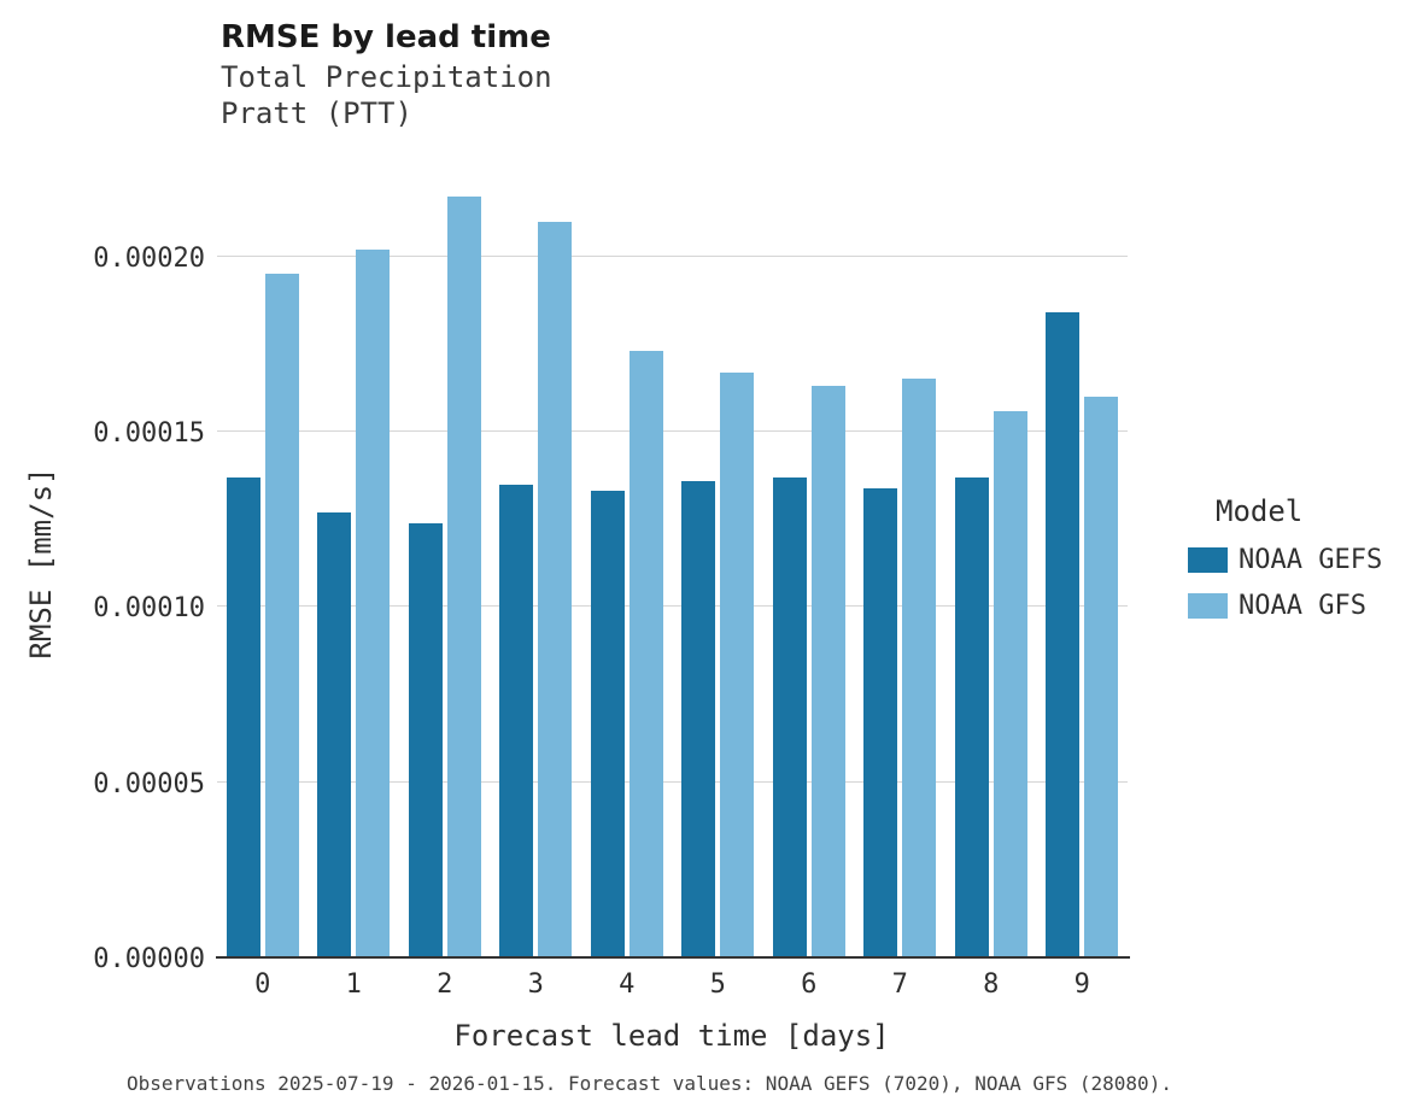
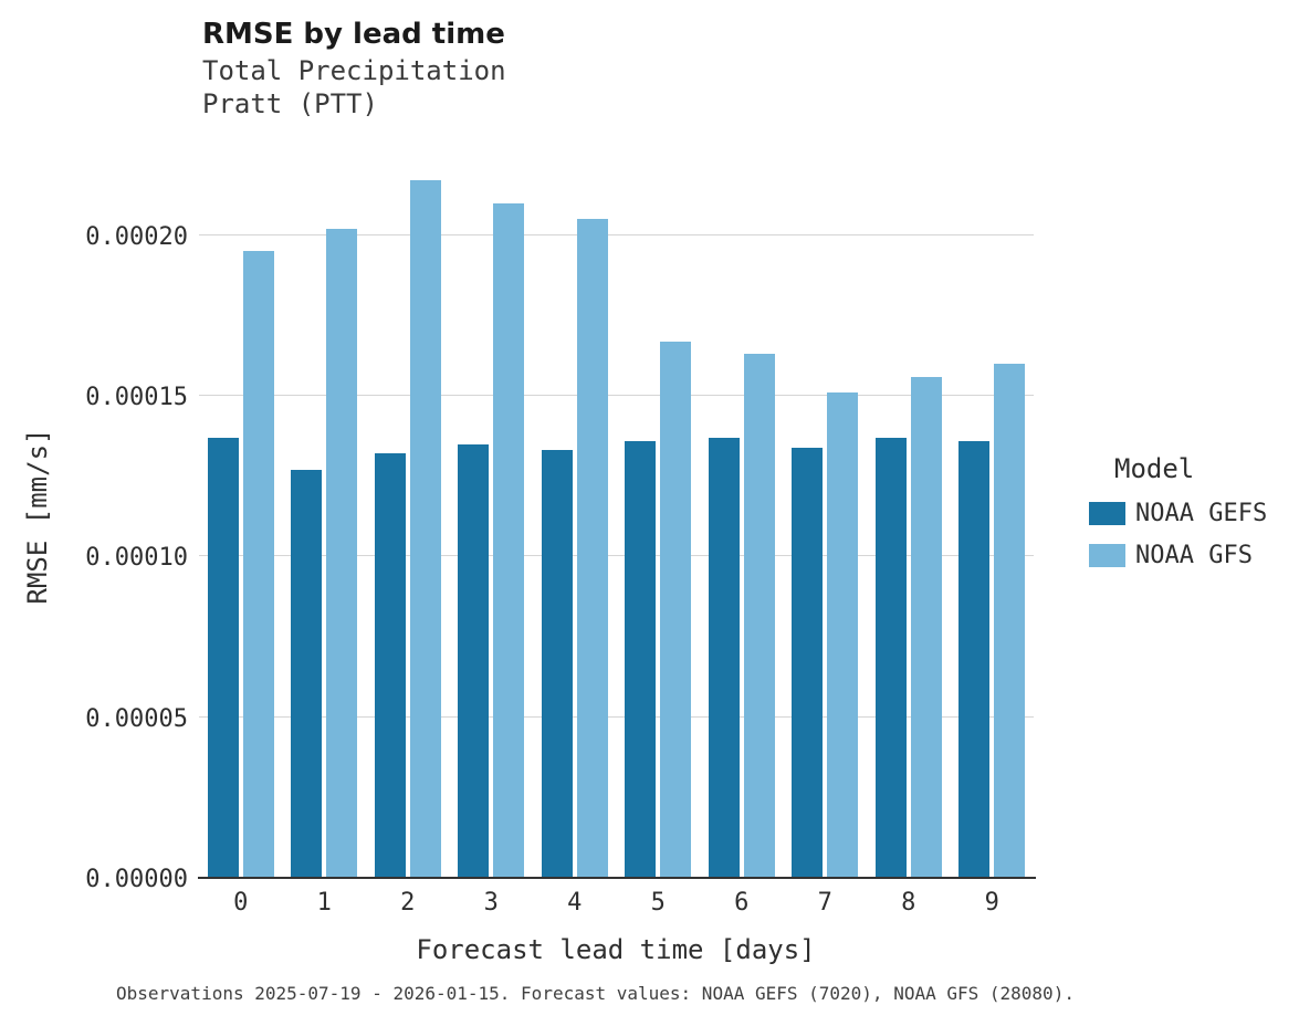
NOAA GEFS/2: 0.000124 -> 0.000132
NOAA GFS/4: 0.000173 -> 0.000205
NOAA GFS/7: 0.000165 -> 0.000151
NOAA GEFS/9: 0.000184 -> 0.000136
